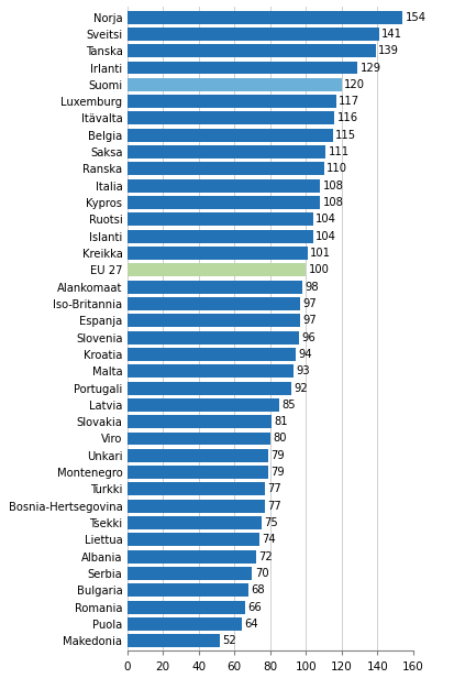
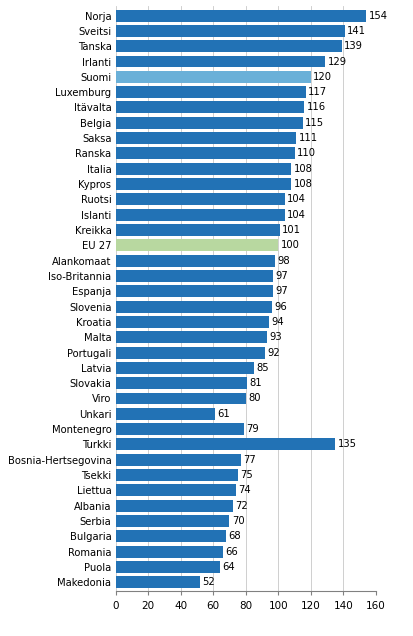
Unkari: 79 -> 61
Turkki: 77 -> 135
